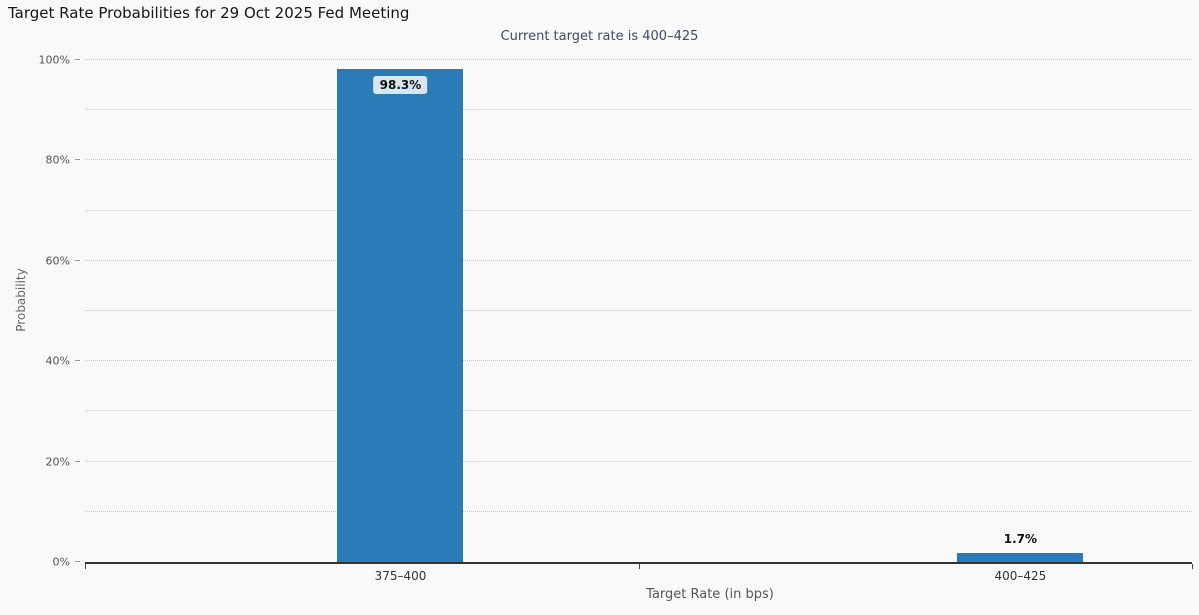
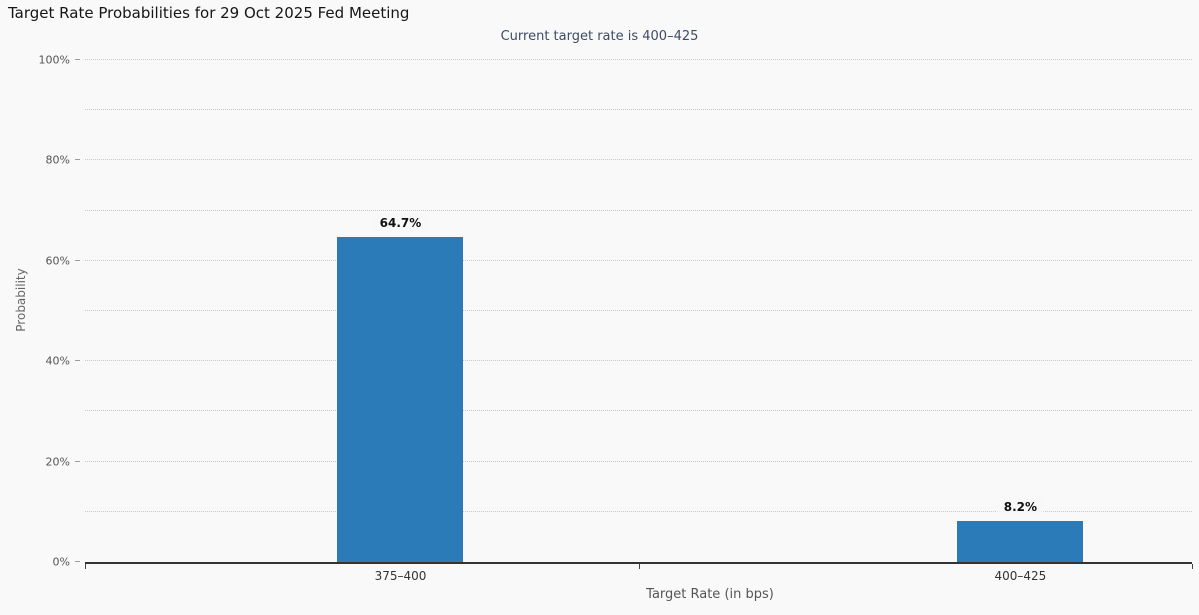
375–400: 98.3% -> 64.7%
400–425: 1.7% -> 8.2%
